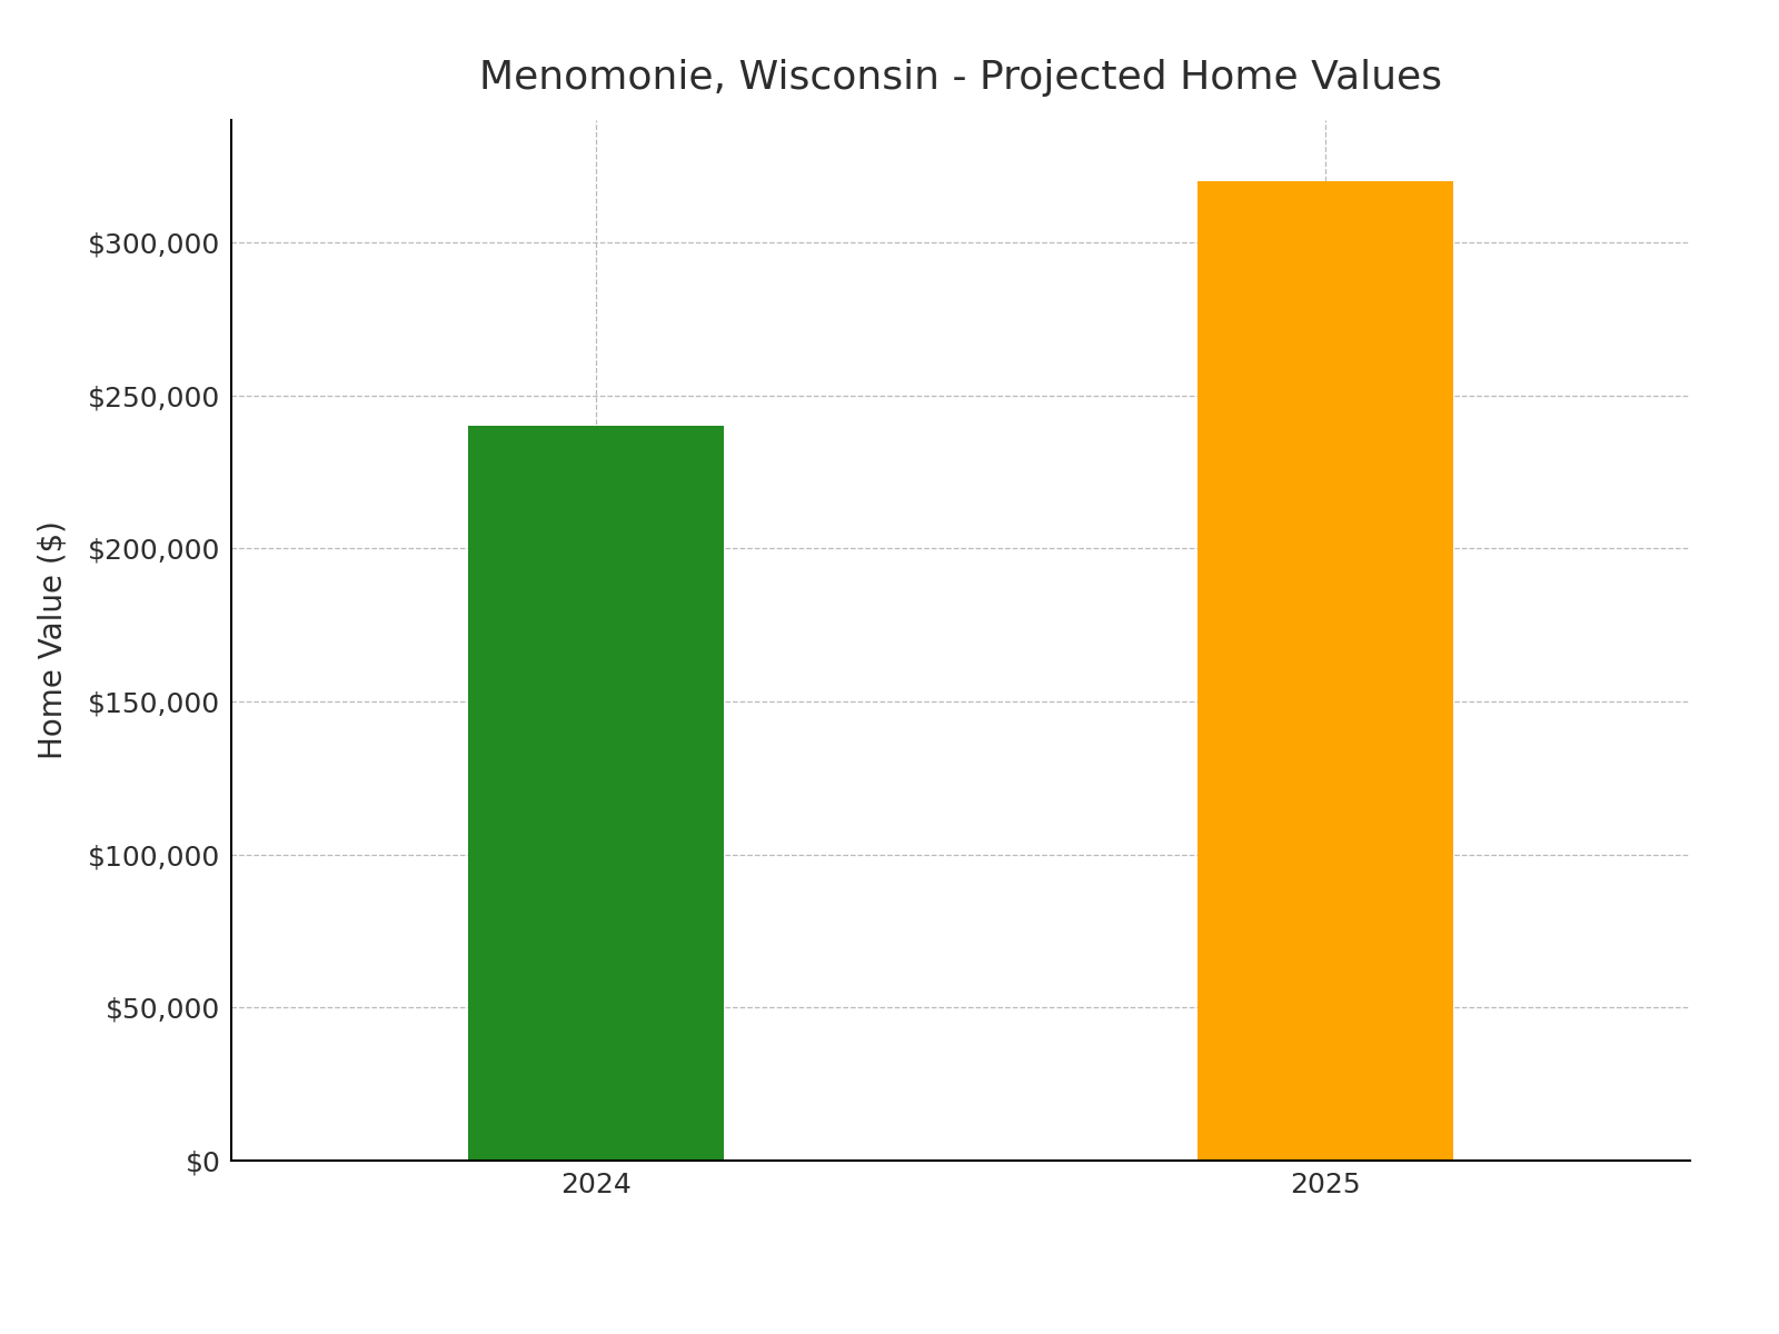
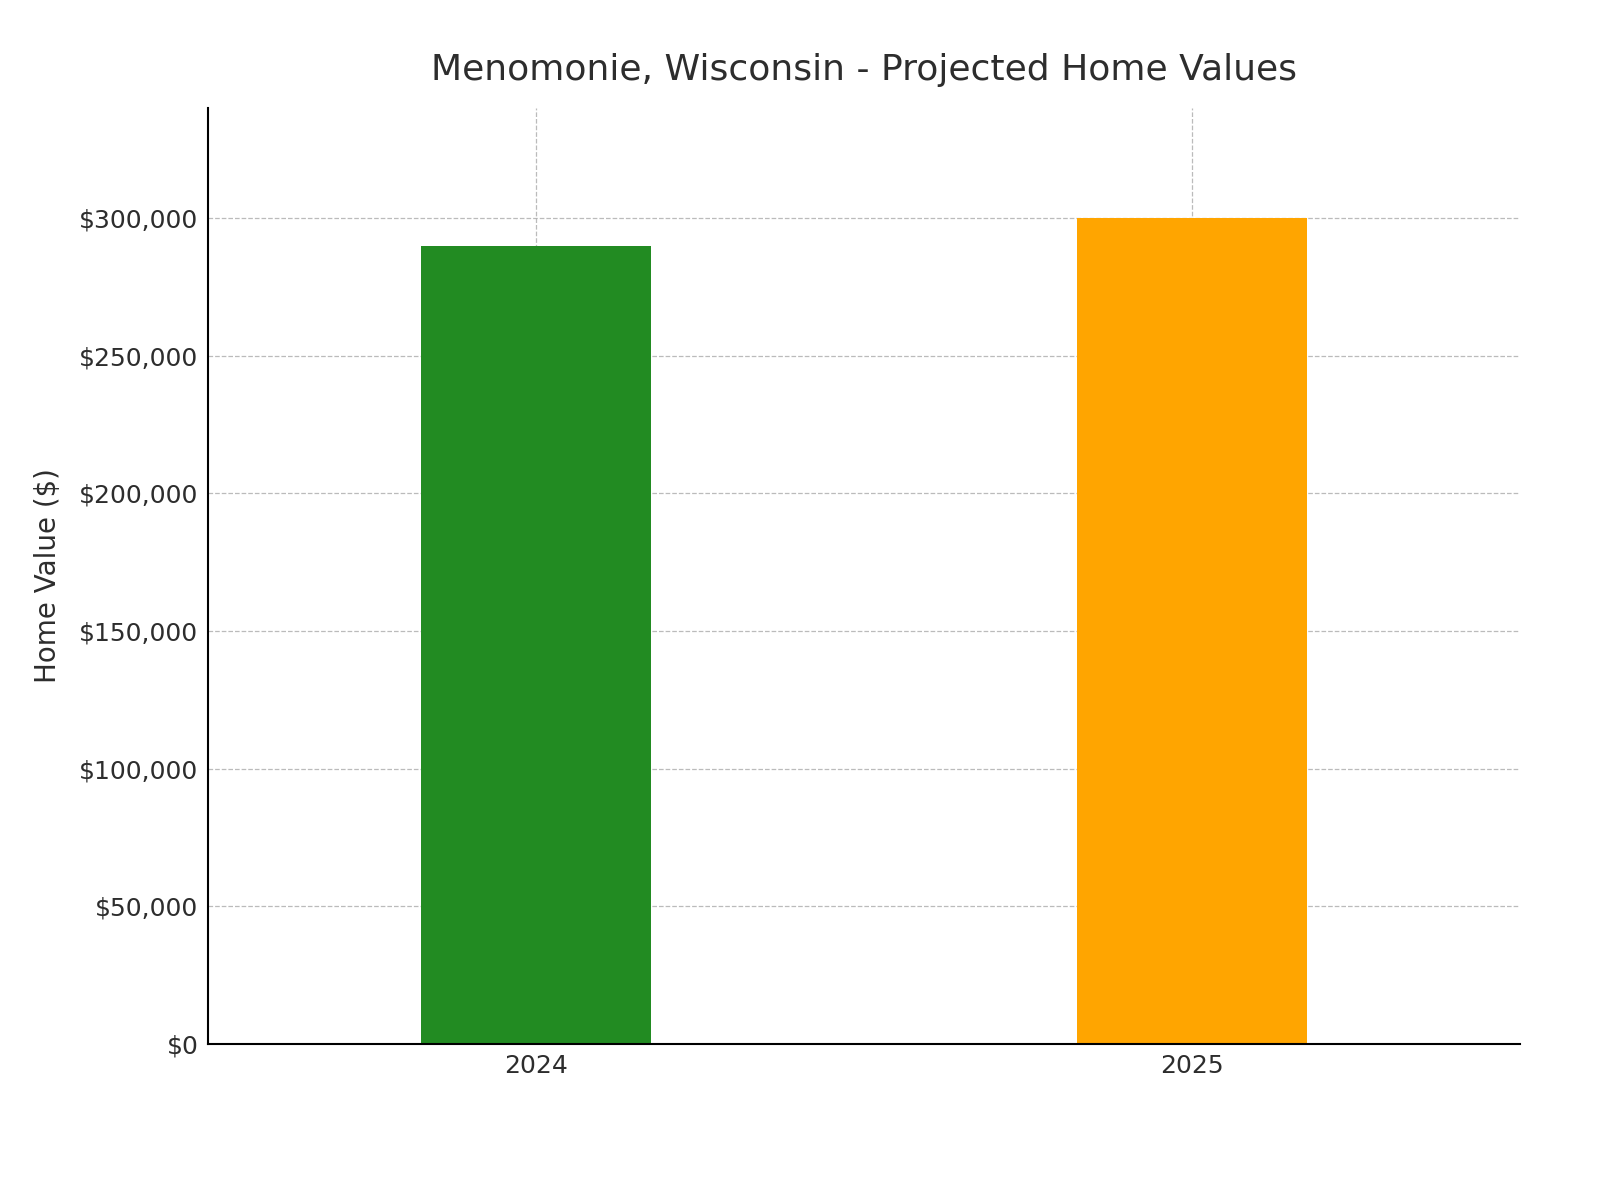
2024: $240,000 -> $290,000
2025: $320,000 -> $300,000
